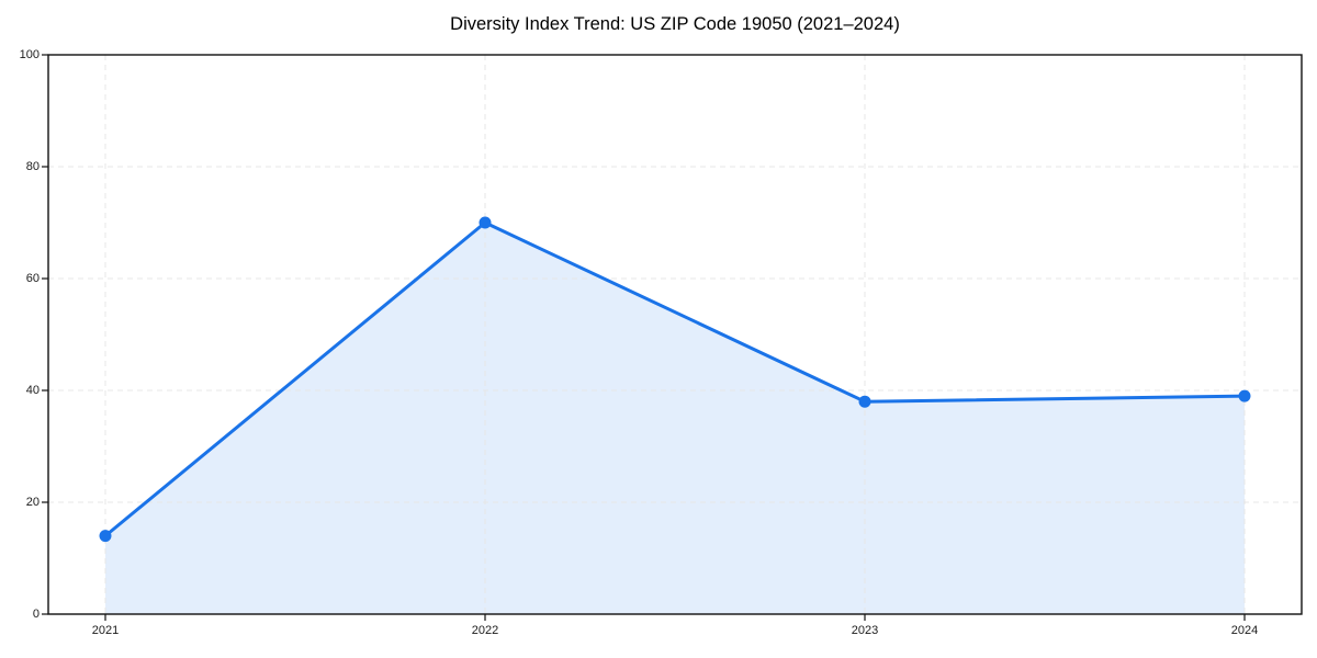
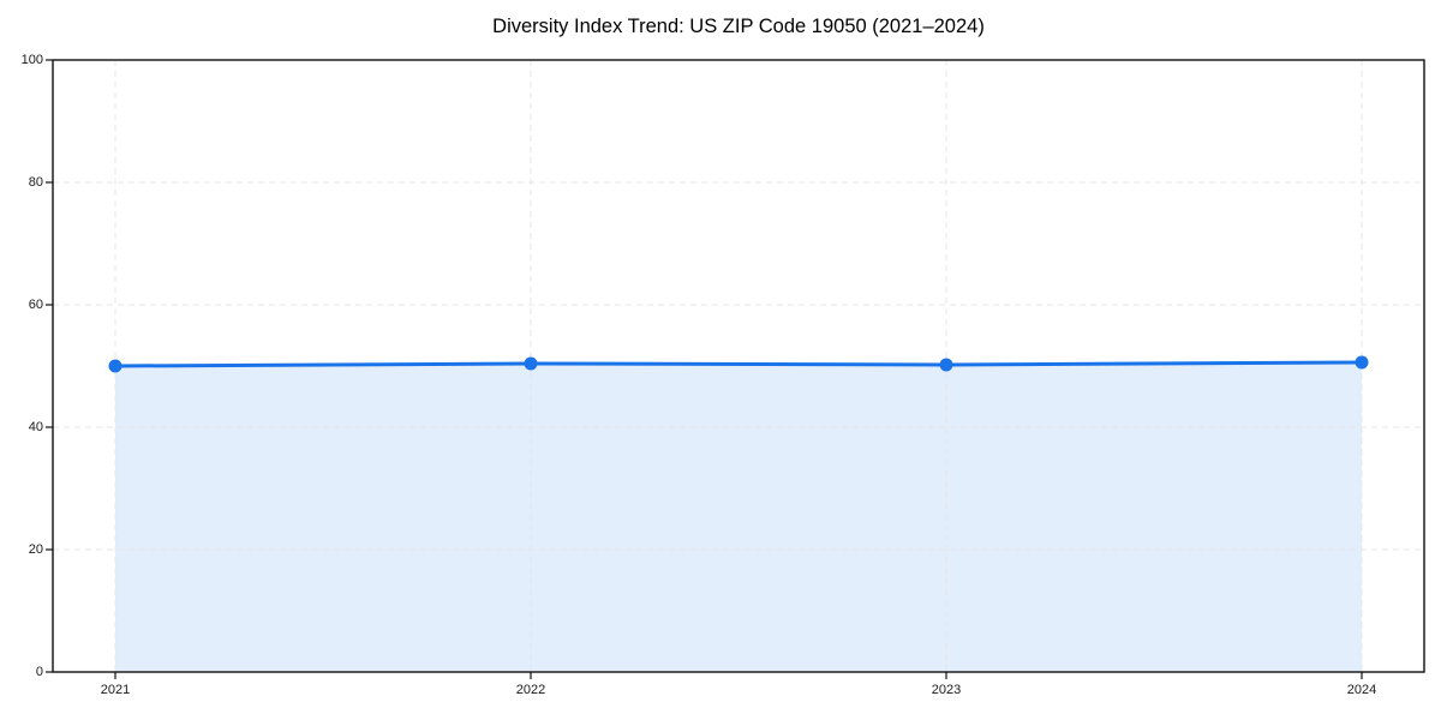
2021: 14 -> 50
2022: 70 -> 50
2023: 38 -> 50
2024: 39 -> 51
